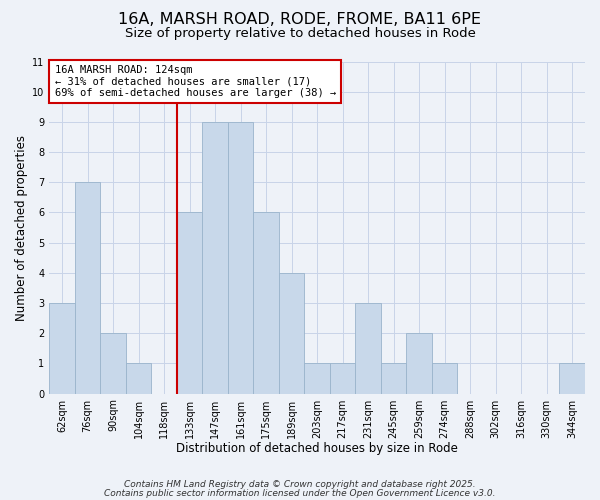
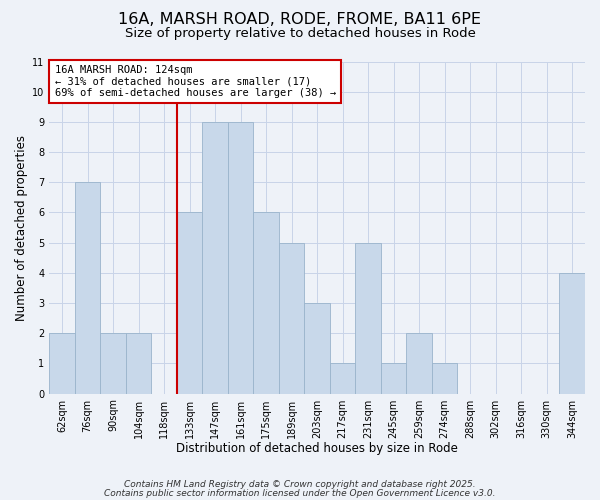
62sqm: 3 -> 2
104sqm: 1 -> 2
189sqm: 4 -> 5
203sqm: 1 -> 3
231sqm: 3 -> 5
344sqm: 1 -> 4
